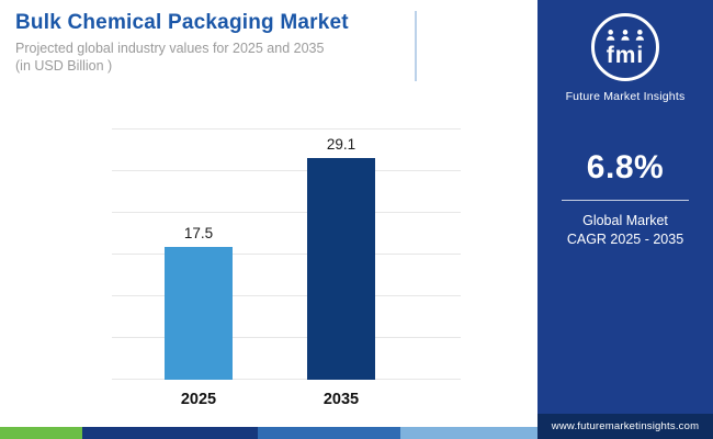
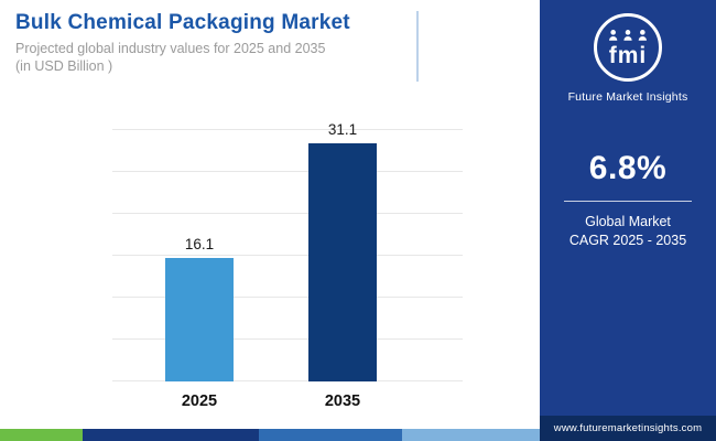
2025: 17.5 -> 16.1
2035: 29.1 -> 31.1
